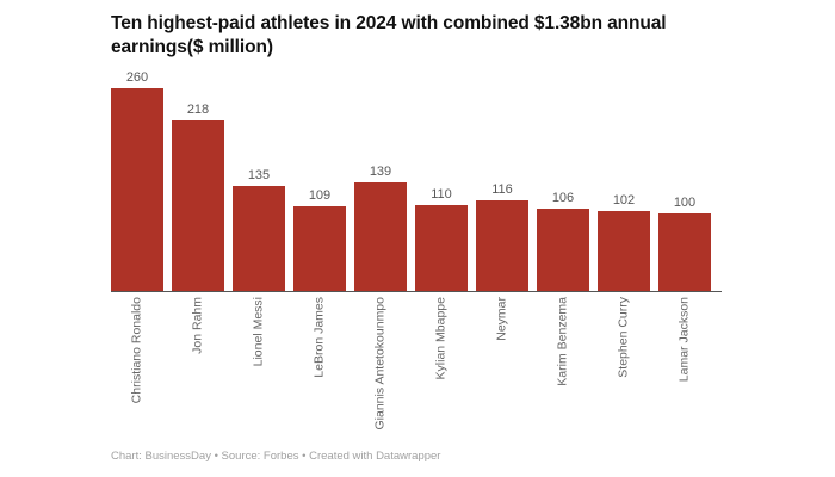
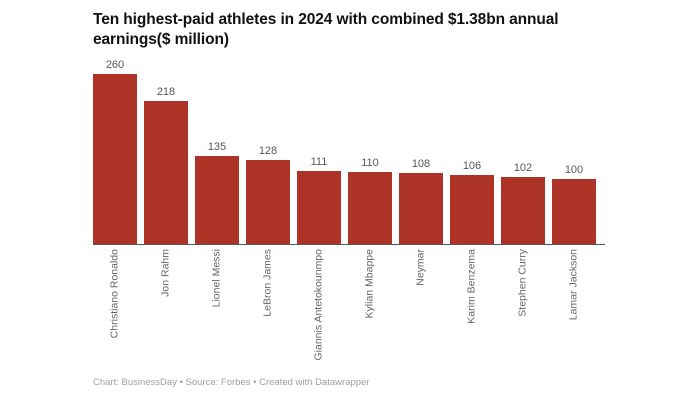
LeBron James: 109 -> 128
Giannis Antetokounmpo: 139 -> 111
Neymar: 116 -> 108
